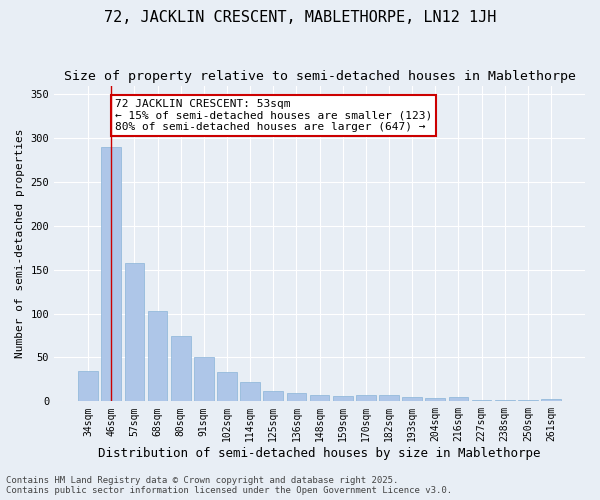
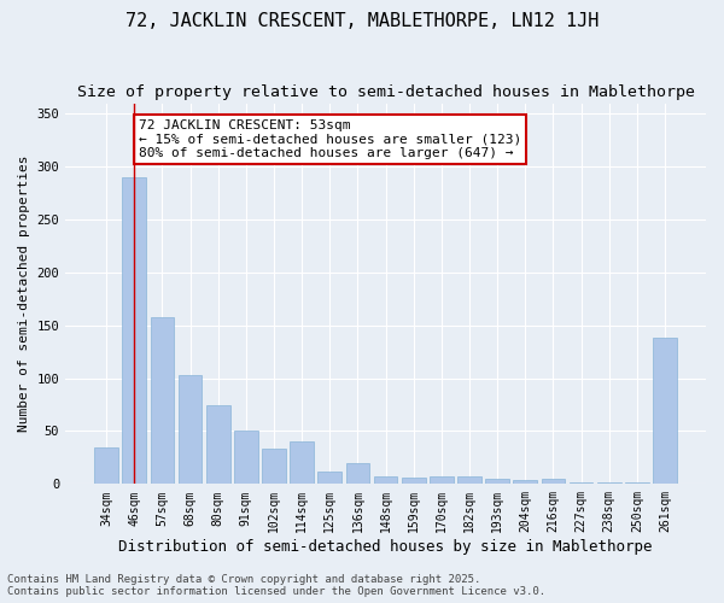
114sqm: 22 -> 40
136sqm: 9 -> 20
261sqm: 3 -> 138
